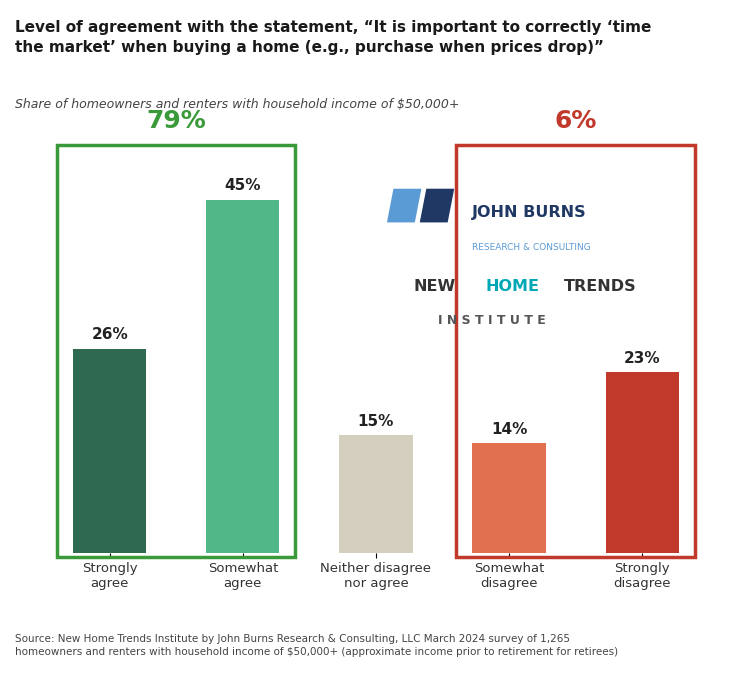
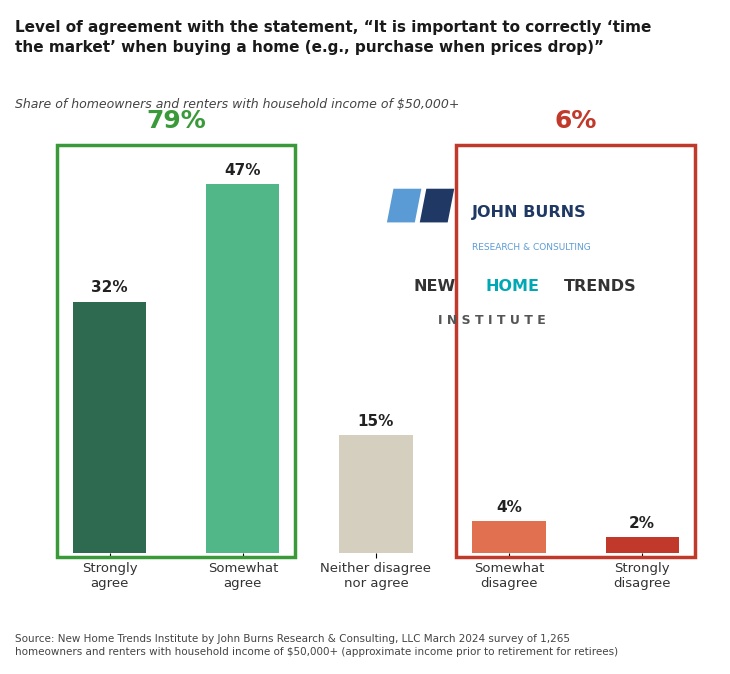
Strongly agree: 26% -> 32%
Somewhat agree: 45% -> 47%
Somewhat disagree: 14% -> 4%
Strongly disagree: 23% -> 2%
